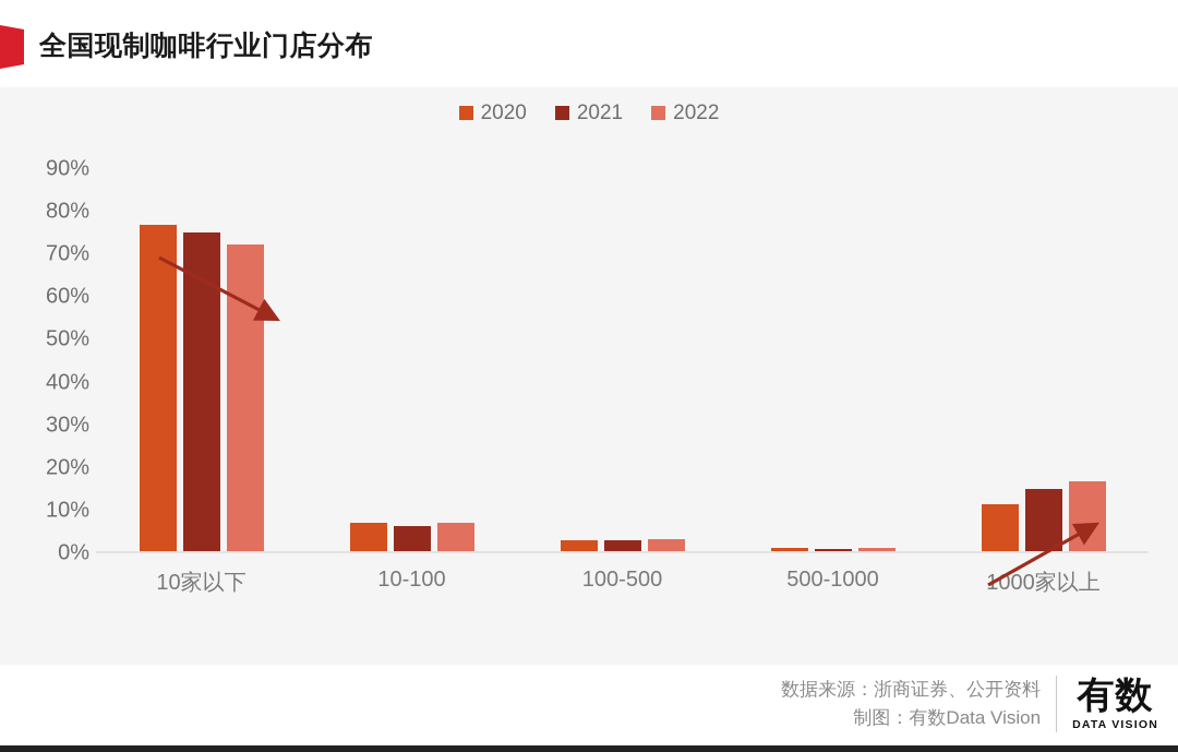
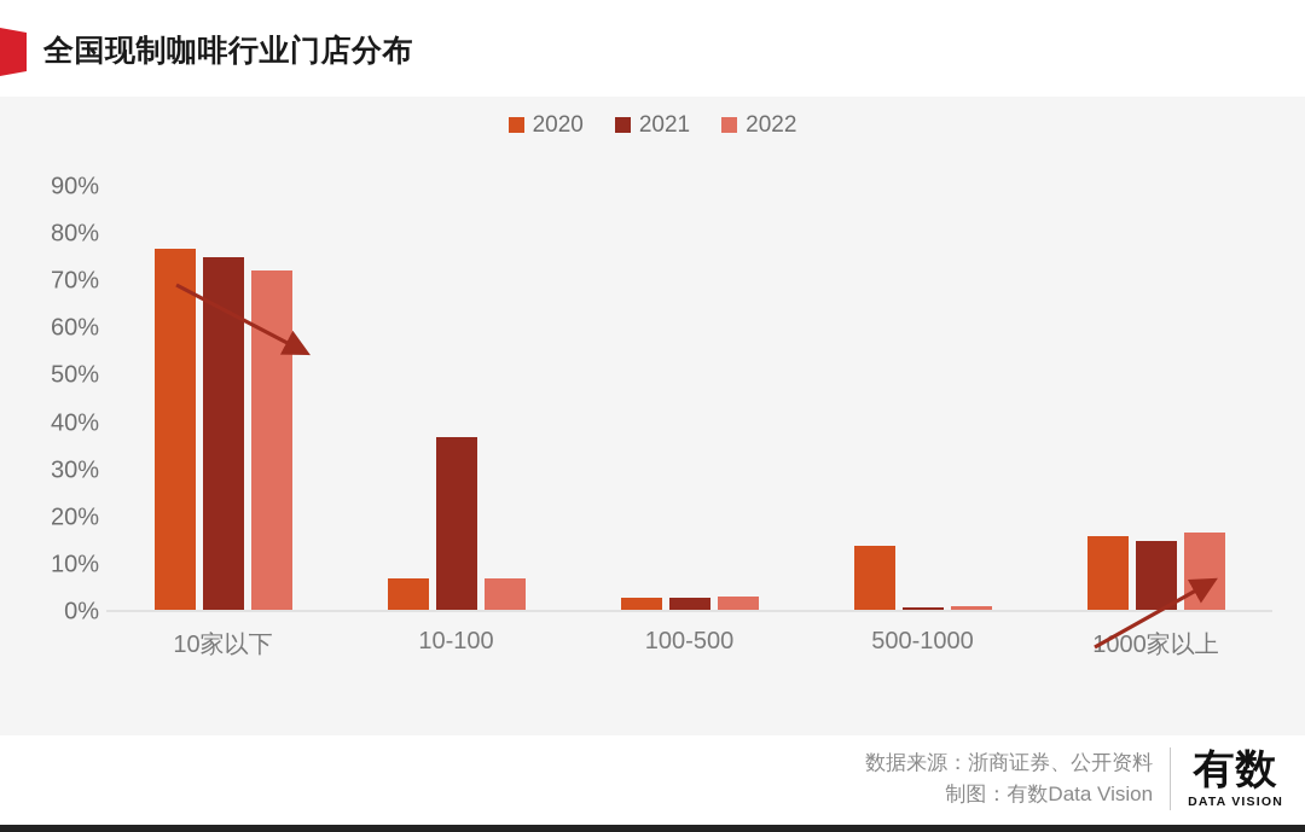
2021/10-100: 6% -> 37%
2020/500-1000: 1% -> 14%
2020/1000家以上: 12% -> 16%
